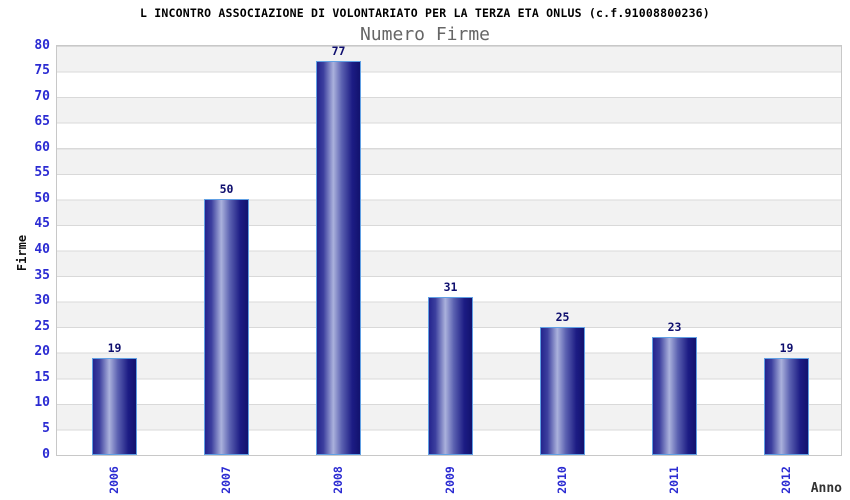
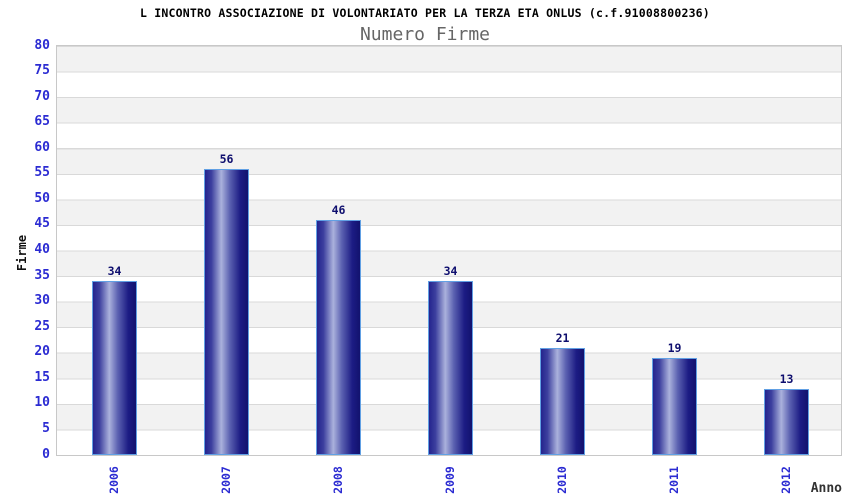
2006: 19 -> 34
2007: 50 -> 56
2008: 77 -> 46
2009: 31 -> 34
2010: 25 -> 21
2011: 23 -> 19
2012: 19 -> 13
